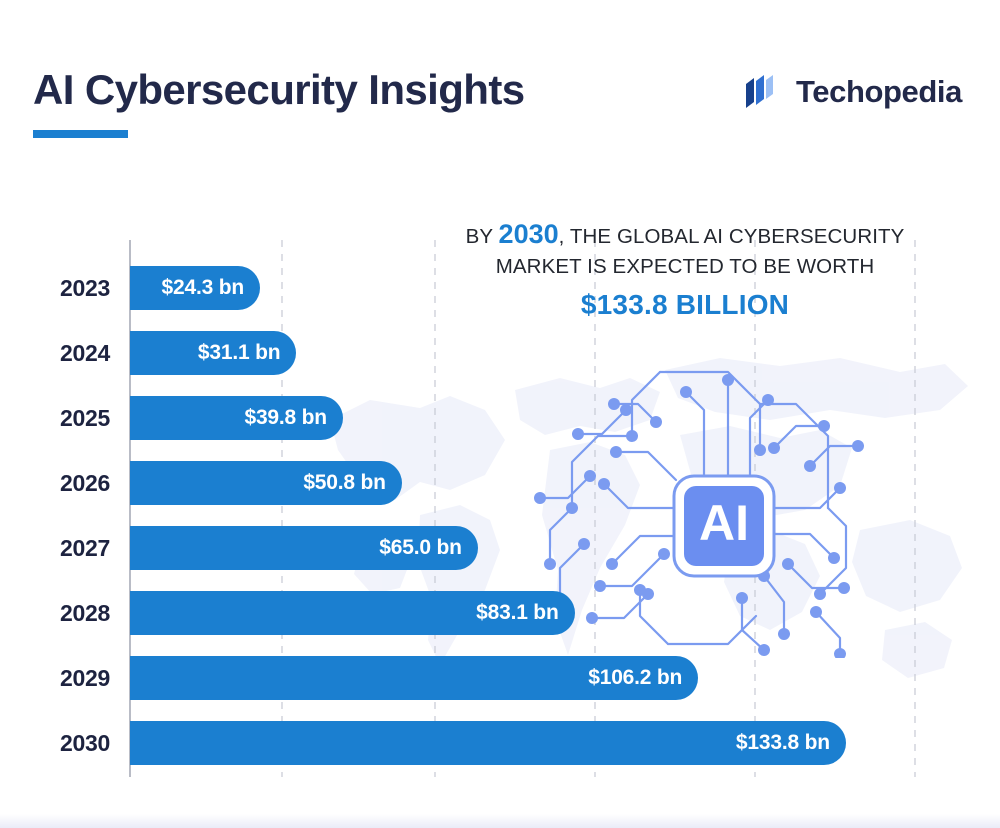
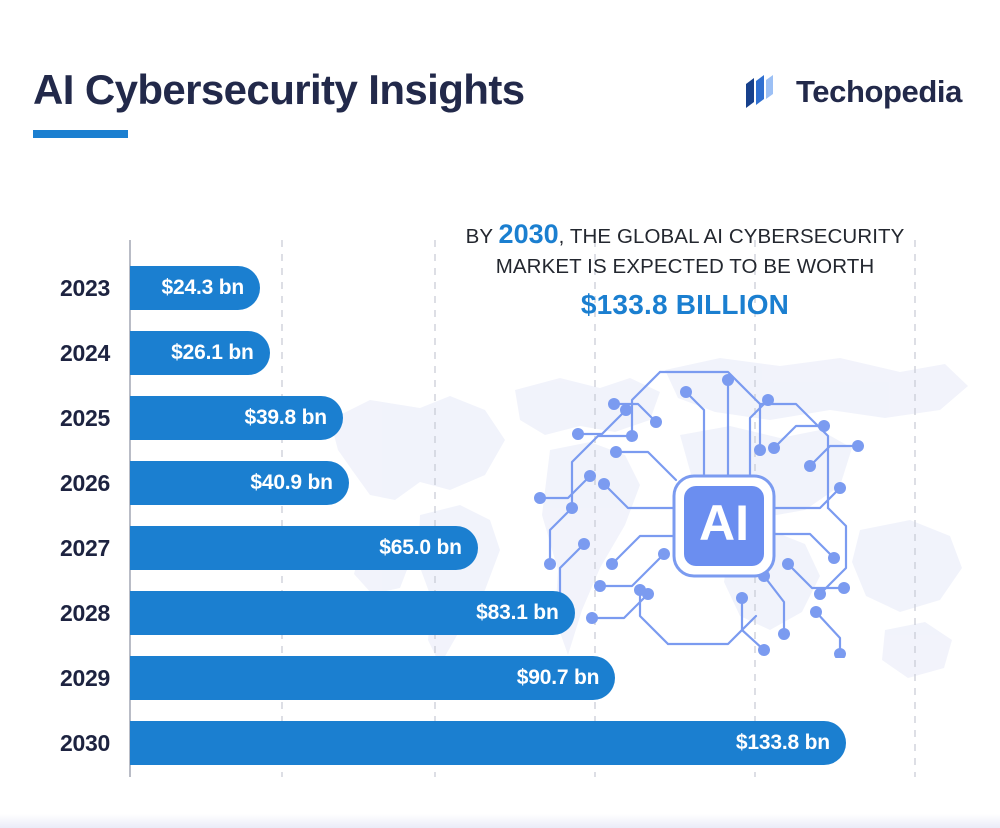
2024: $31.1 -> $26.1
2026: $50.8 -> $40.9
2029: $106.2 -> $90.7
